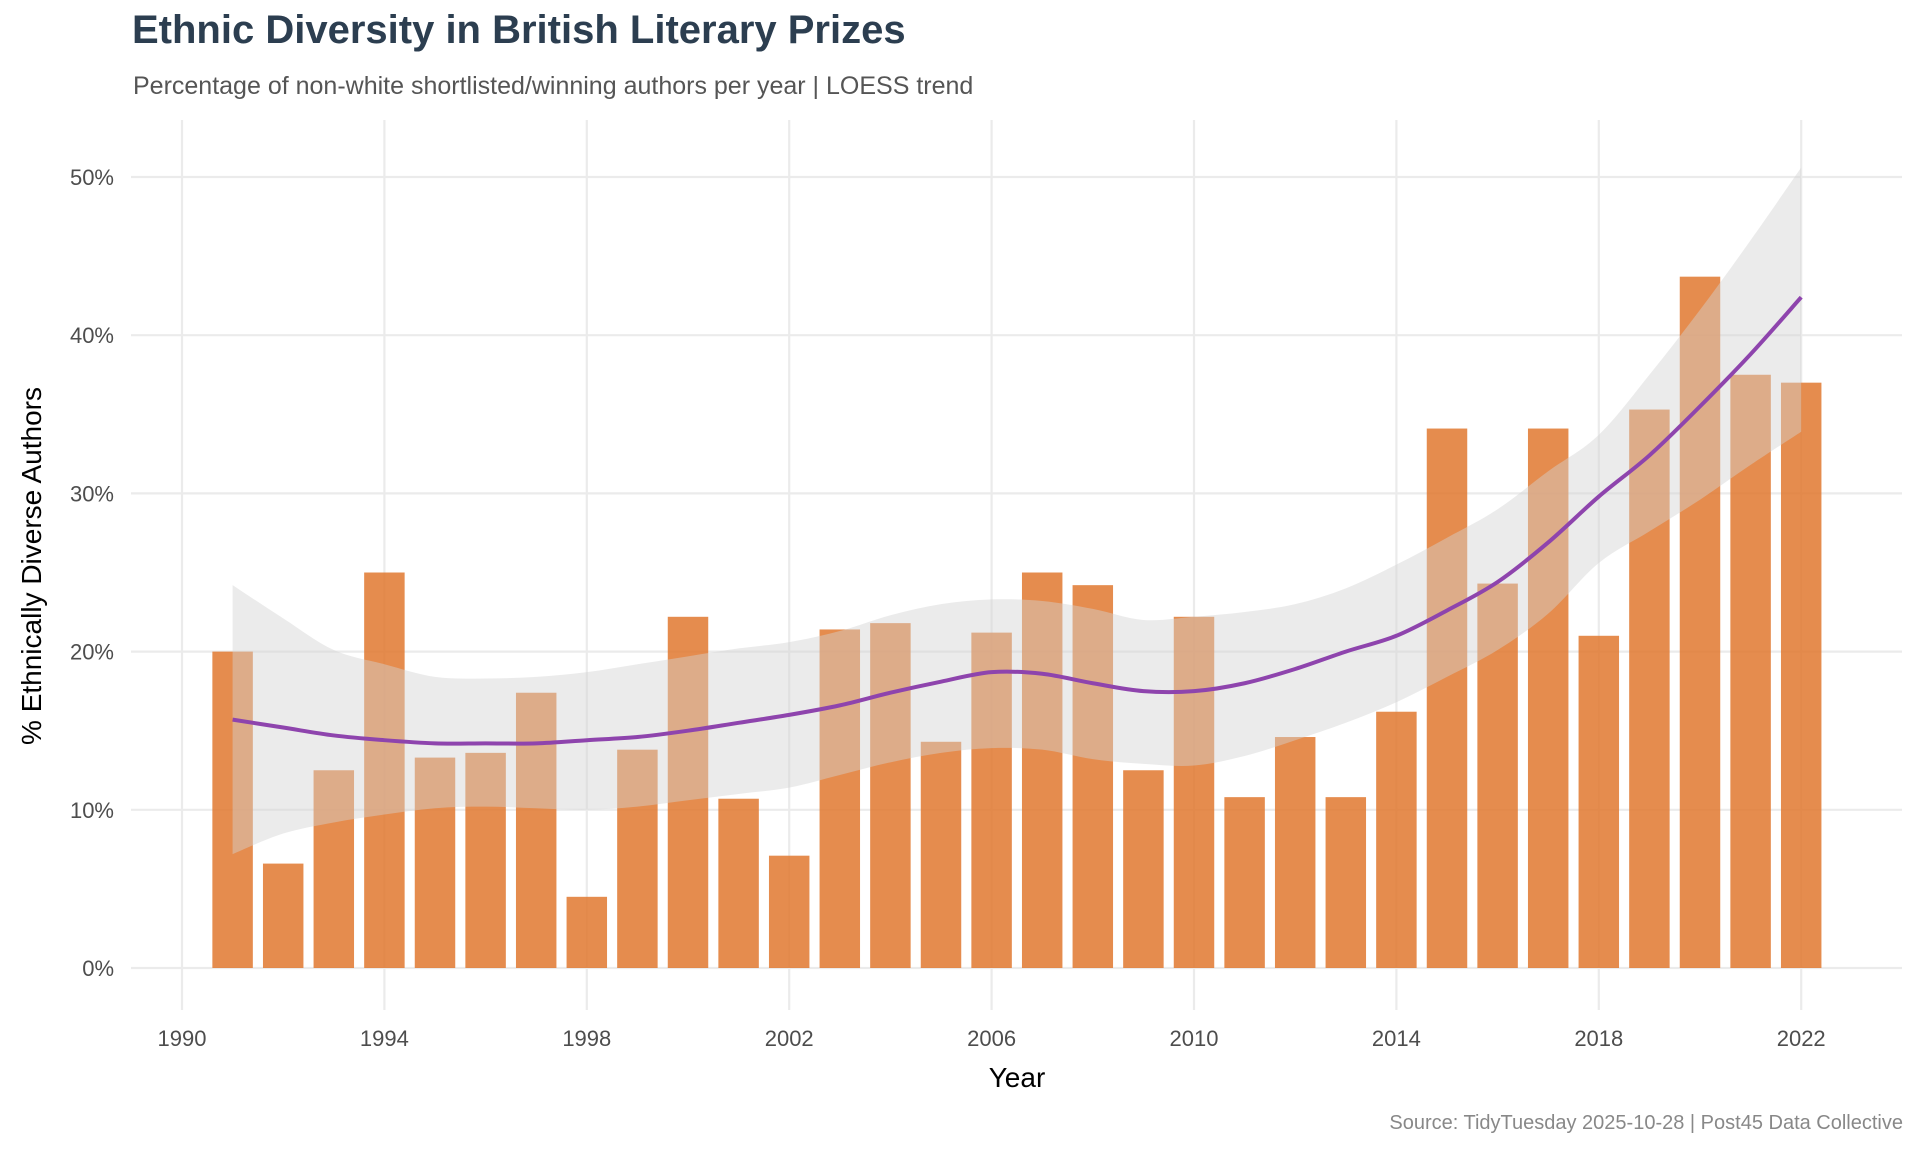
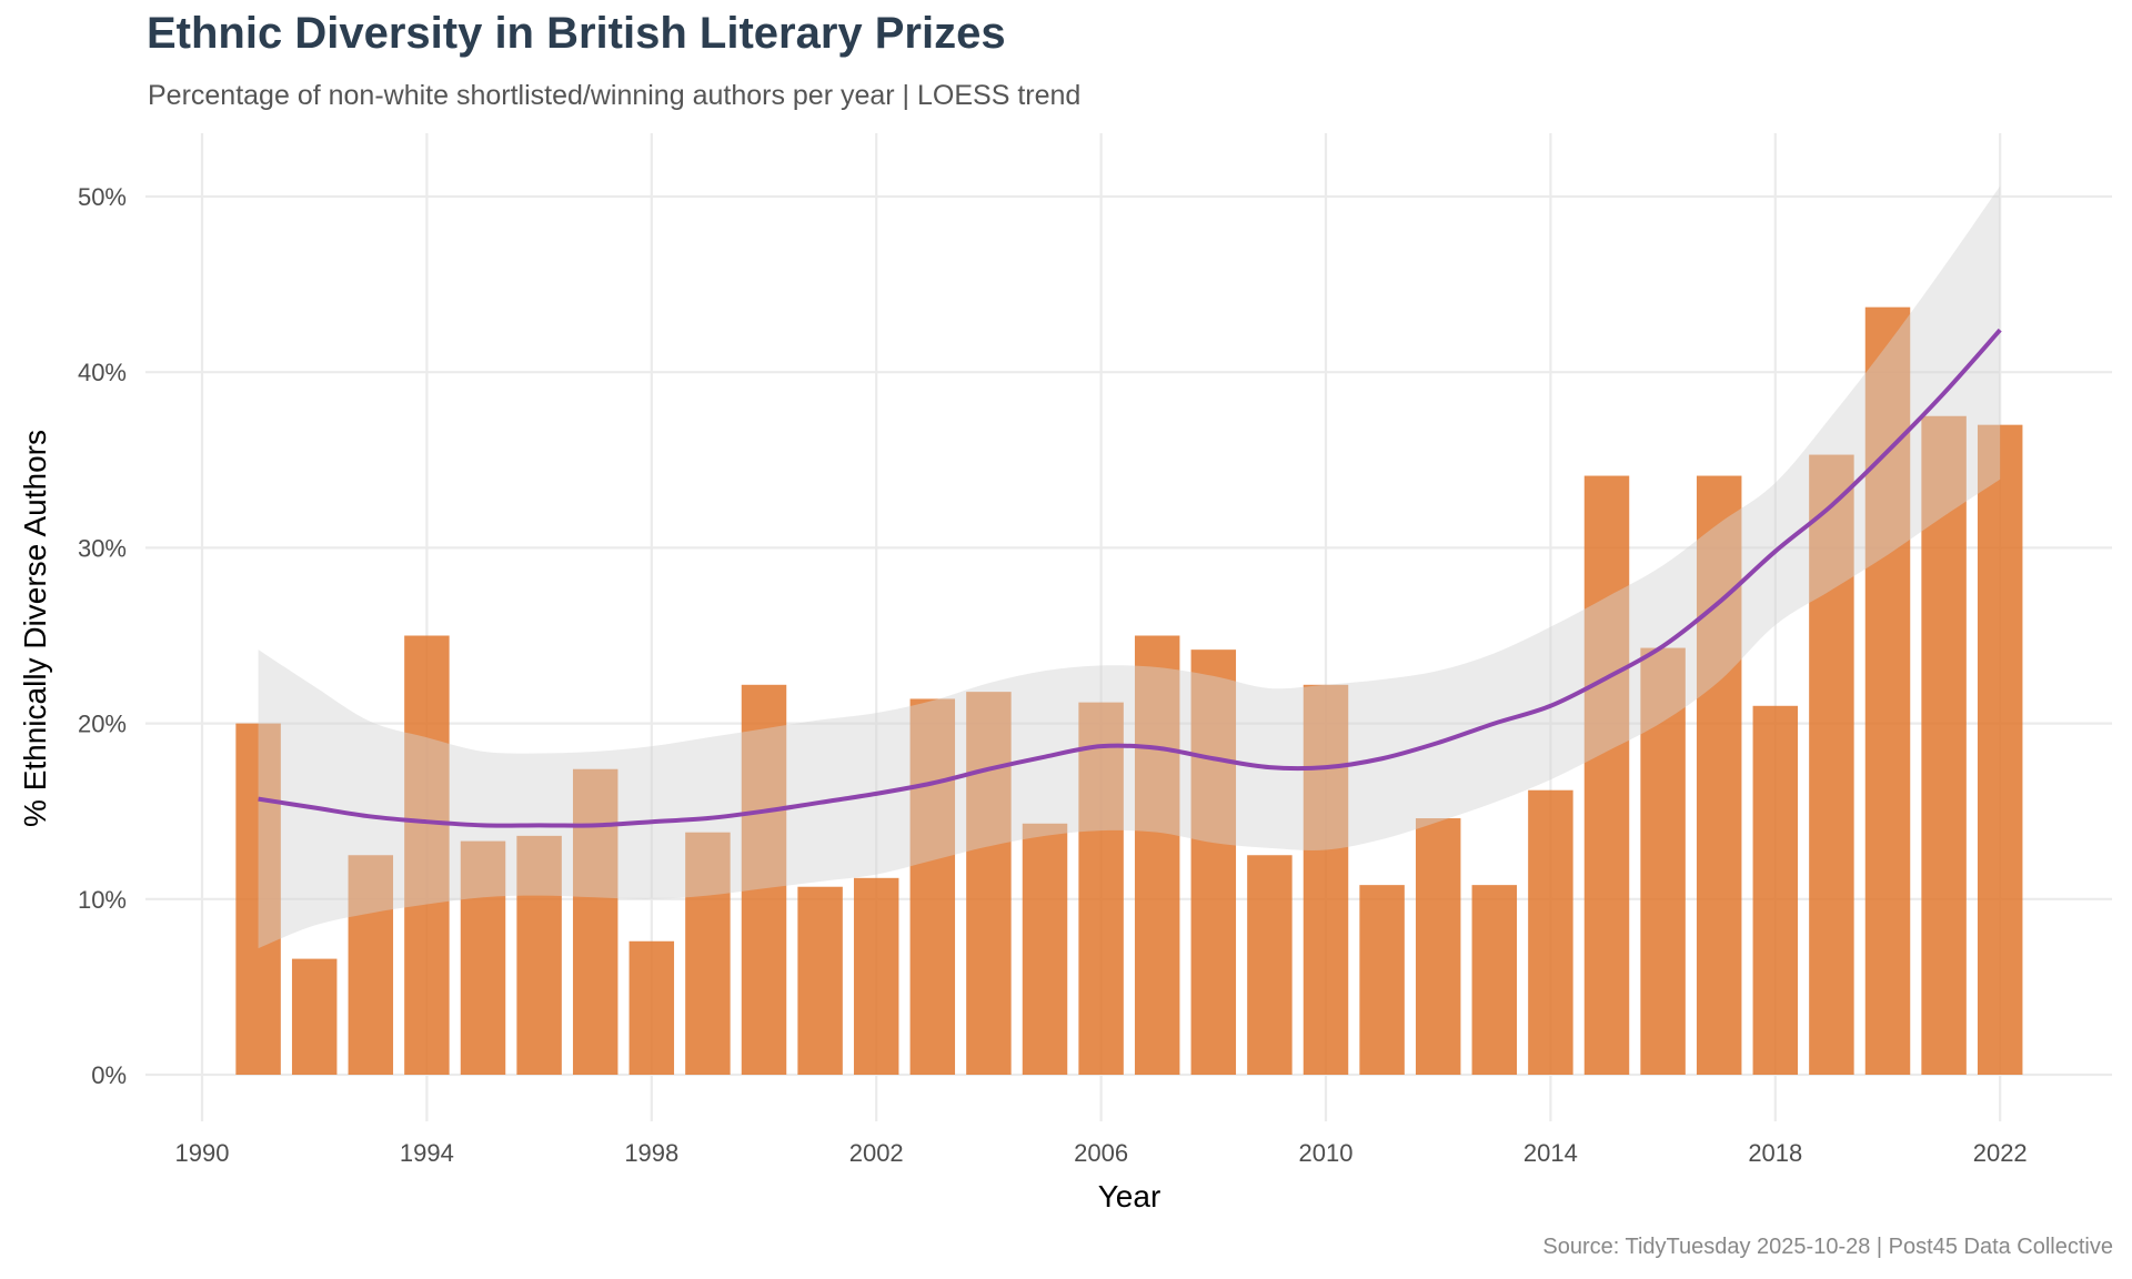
1998: 4.5% -> 7.6%
2002: 7.1% -> 11.2%
